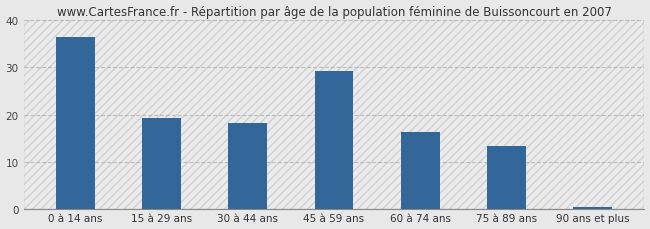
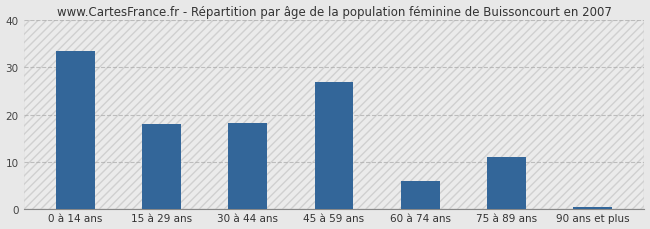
0 à 14 ans: 36.5 -> 33.5
15 à 29 ans: 19.2 -> 18.0
45 à 59 ans: 29.2 -> 27.0
60 à 74 ans: 16.3 -> 6.0
75 à 89 ans: 13.3 -> 11.0
